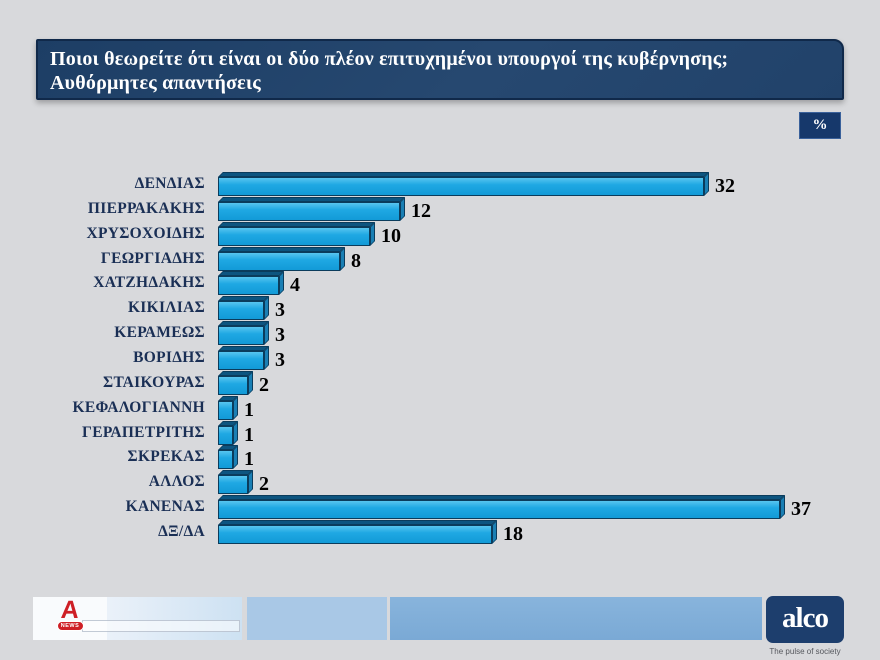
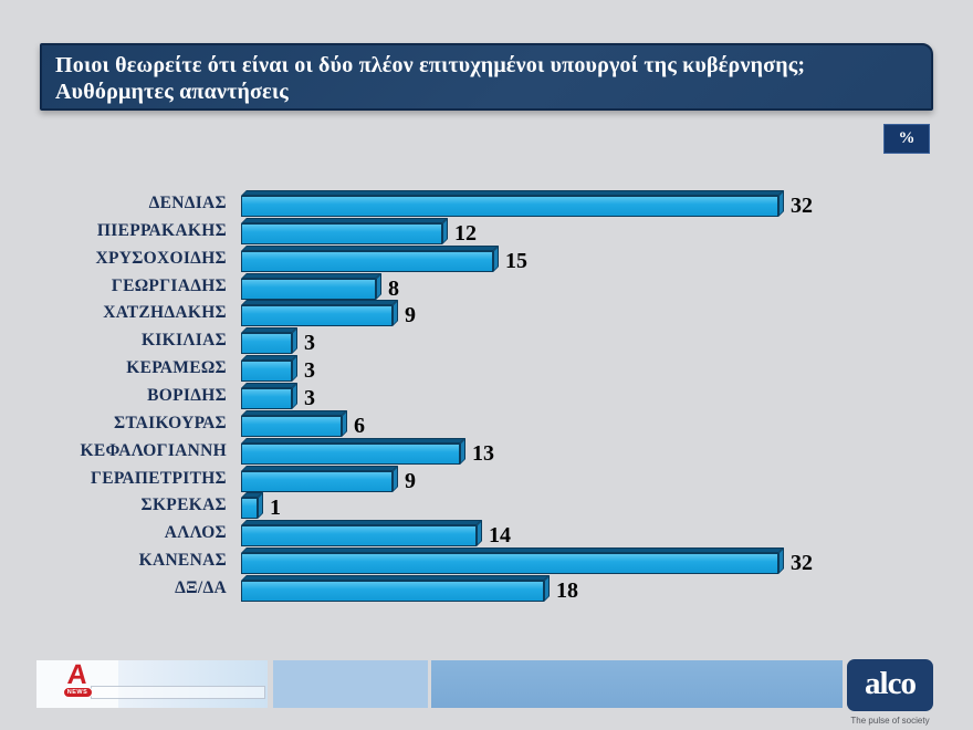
ΧΡΥΣΟΧΟΙΔΗΣ: 10 -> 15
ΧΑΤΖΗΔΑΚΗΣ: 4 -> 9
ΣΤΑΙΚΟΥΡΑΣ: 2 -> 6
ΚΕΦΑΛΟΓΙΑΝΝΗ: 1 -> 13
ΓΕΡΑΠΕΤΡΙΤΗΣ: 1 -> 9
ΑΛΛΟΣ: 2 -> 14
ΚΑΝΕΝΑΣ: 37 -> 32
